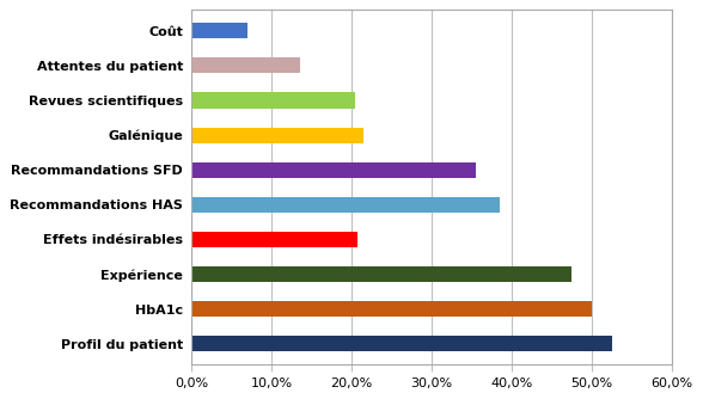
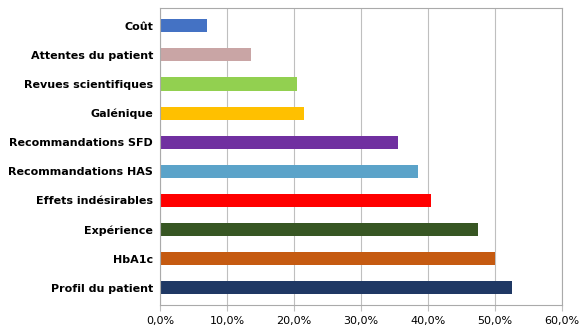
Effets indésirables: 20,8% -> 40,5%
